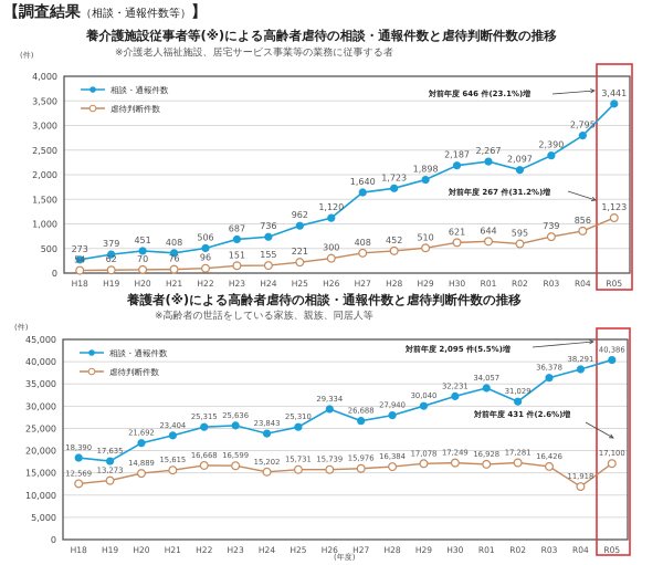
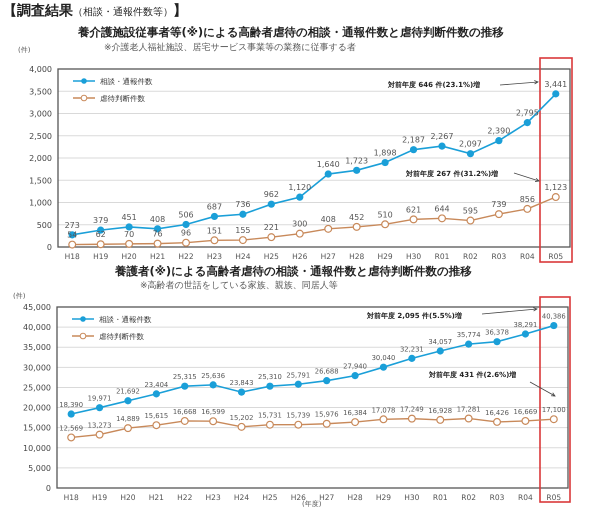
養護者(※)による高齢者虐待の相談・通報件数と虐待判断件数の推移/相談・通報件数/H19: 17,635 -> 19,971
養護者(※)による高齢者虐待の相談・通報件数と虐待判断件数の推移/相談・通報件数/H26: 29,334 -> 25,791
養護者(※)による高齢者虐待の相談・通報件数と虐待判断件数の推移/相談・通報件数/R02: 31,029 -> 35,774
養護者(※)による高齢者虐待の相談・通報件数と虐待判断件数の推移/虐待判断件数/R04: 11,918 -> 16,669
